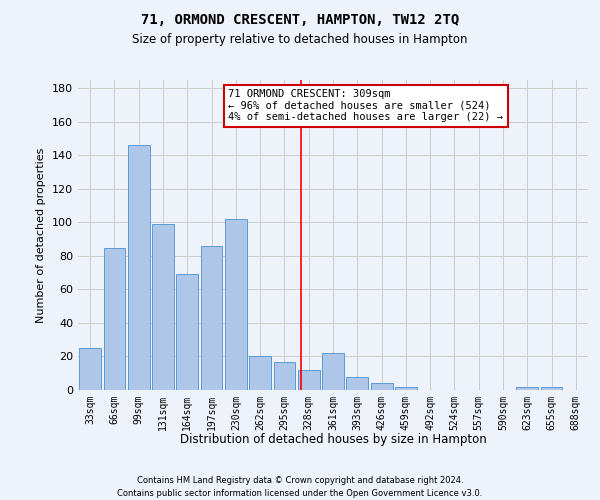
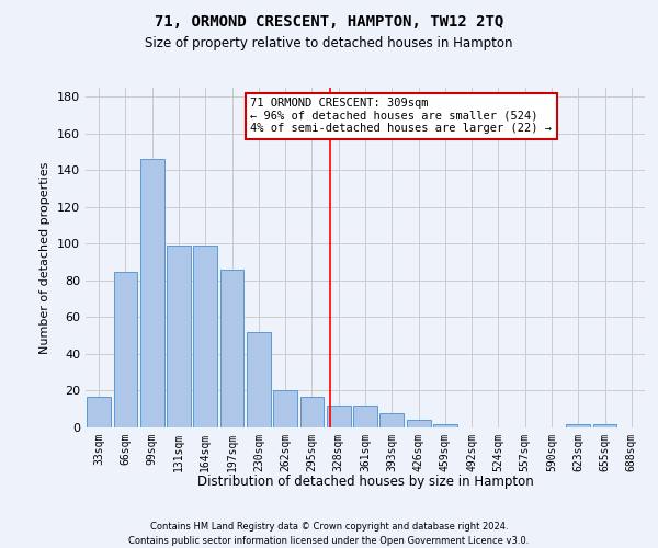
33sqm: 25 -> 17
164sqm: 69 -> 99
230sqm: 102 -> 52
361sqm: 22 -> 12
